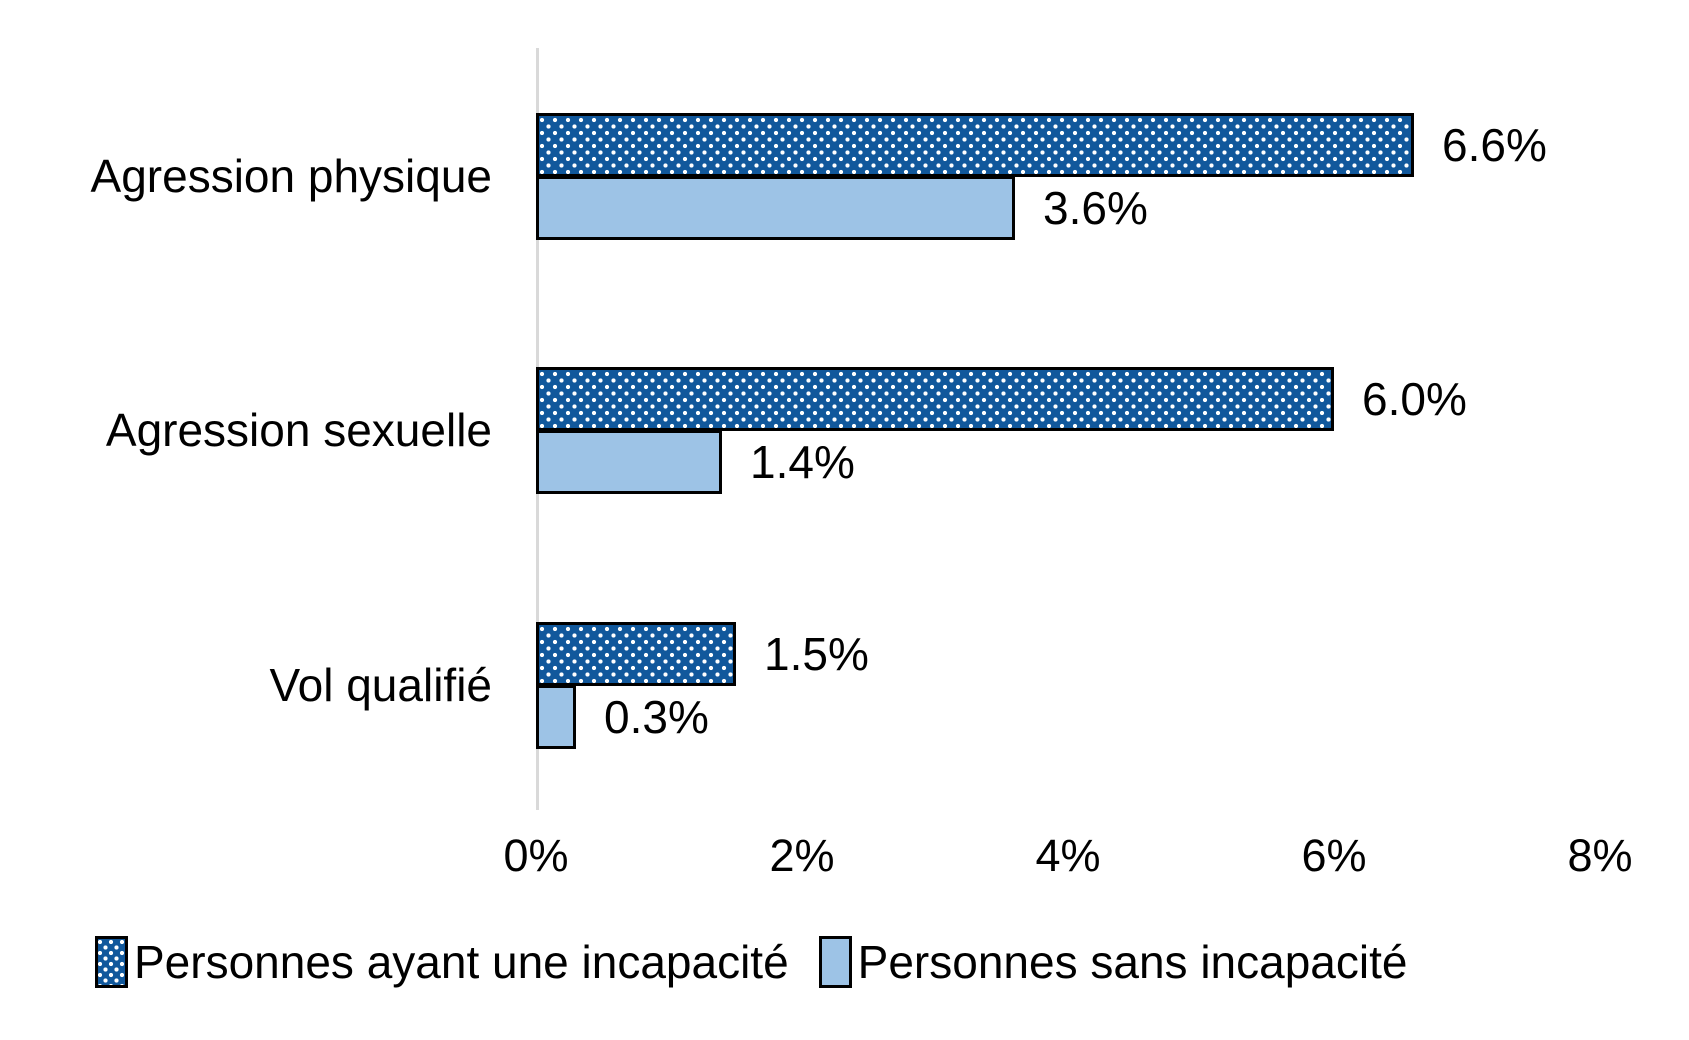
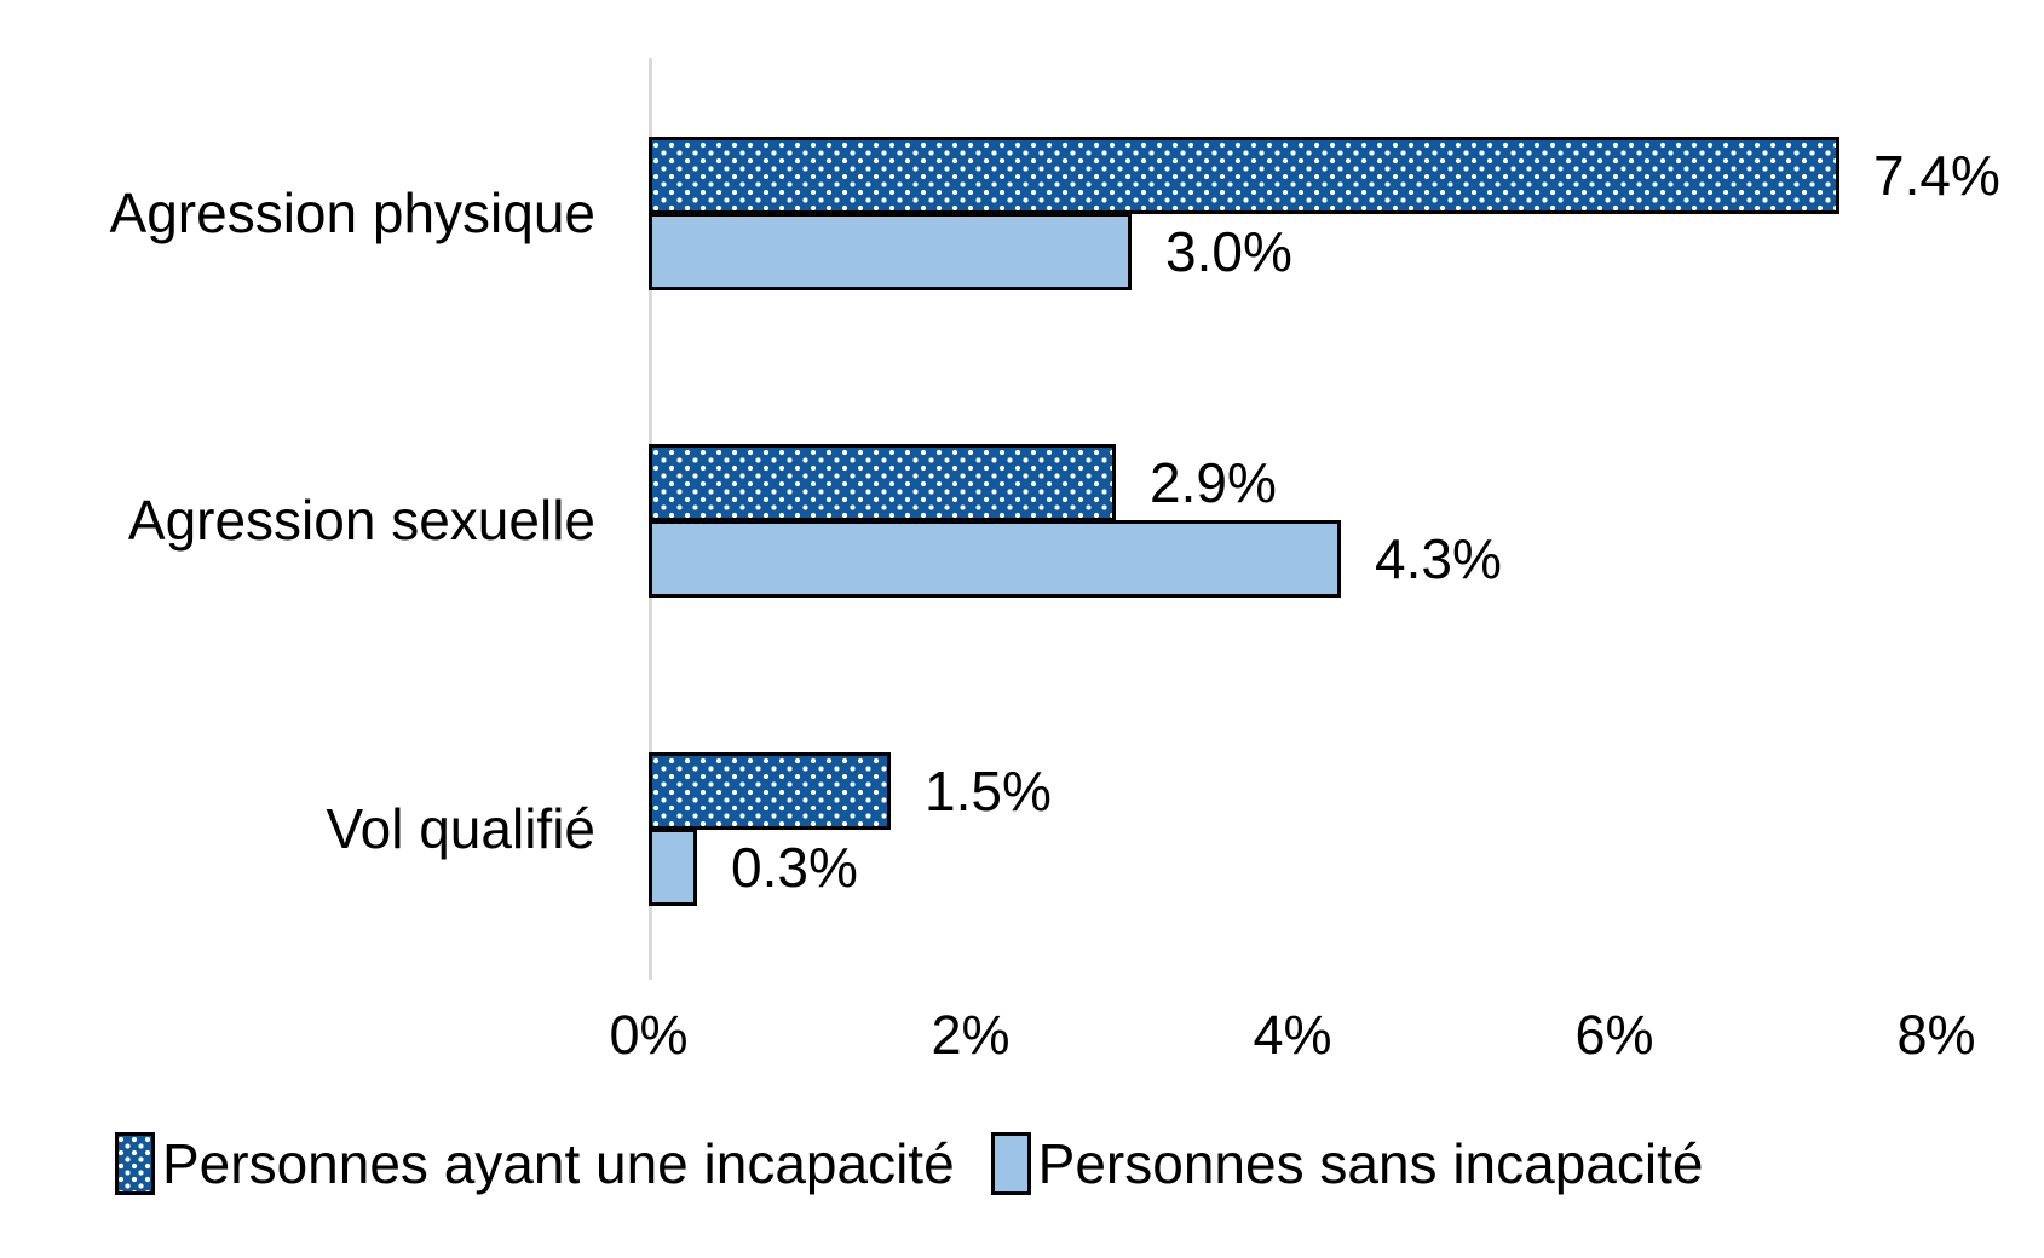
Personnes ayant une incapacité/Agression physique: 6.6% -> 7.4%
Personnes sans incapacité/Agression physique: 3.6% -> 3.0%
Personnes ayant une incapacité/Agression sexuelle: 6.0% -> 2.9%
Personnes sans incapacité/Agression sexuelle: 1.4% -> 4.3%
